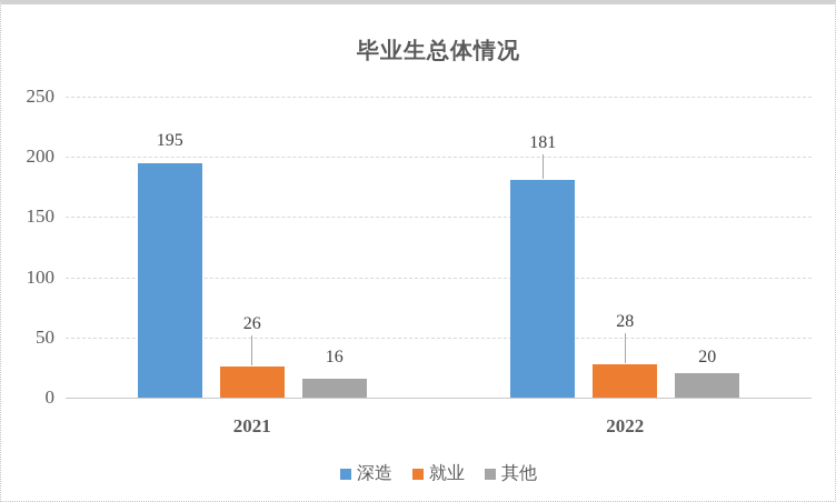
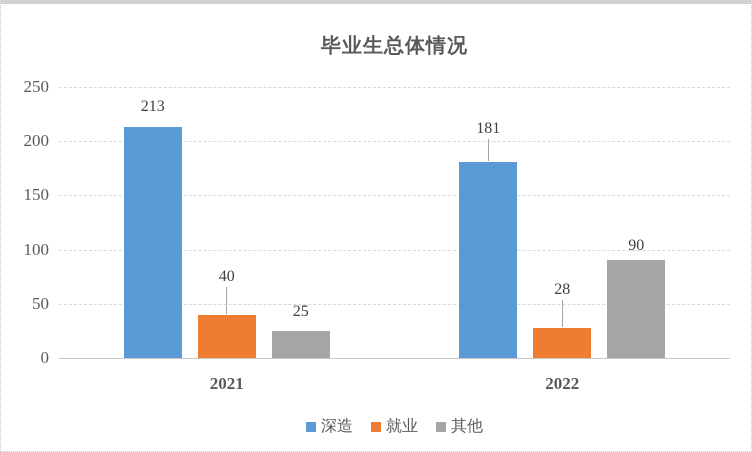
深造/2021: 195 -> 213
就业/2021: 26 -> 40
其他/2021: 16 -> 25
其他/2022: 20 -> 90
